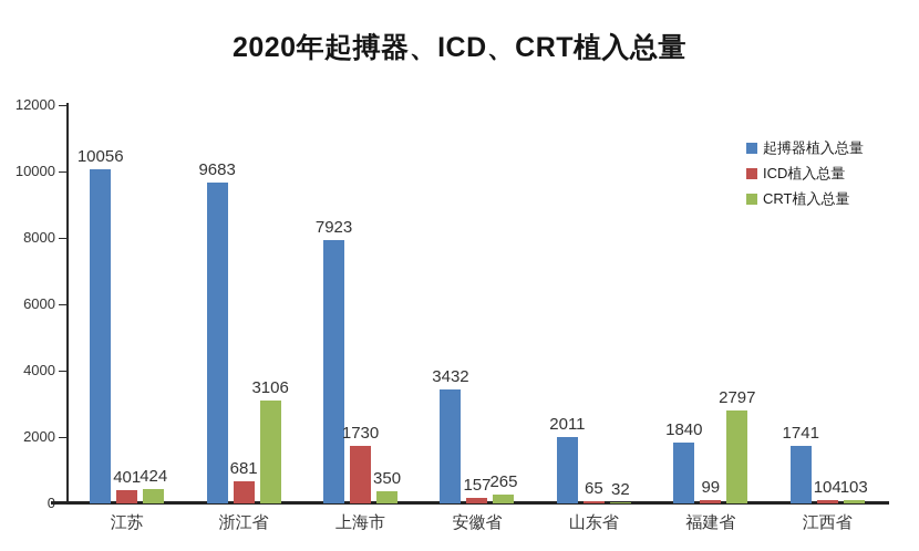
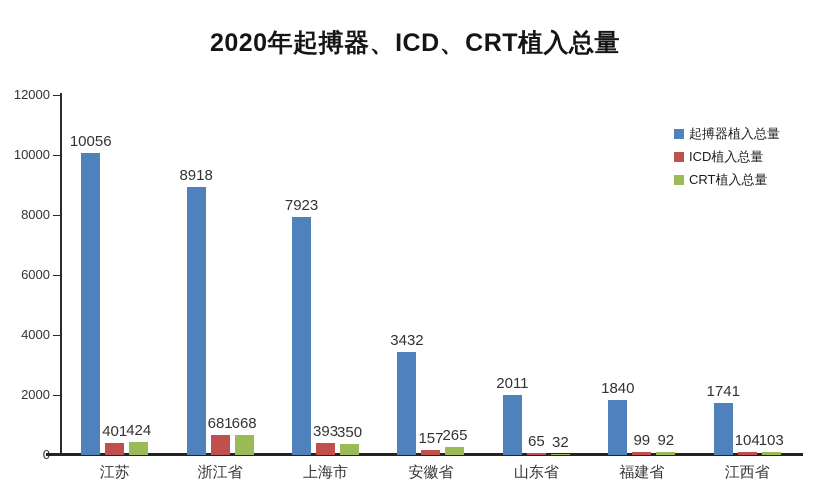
起搏器植入总量/浙江省: 9683 -> 8918
CRT植入总量/浙江省: 3106 -> 668
ICD植入总量/上海市: 1730 -> 393
CRT植入总量/福建省: 2797 -> 92
